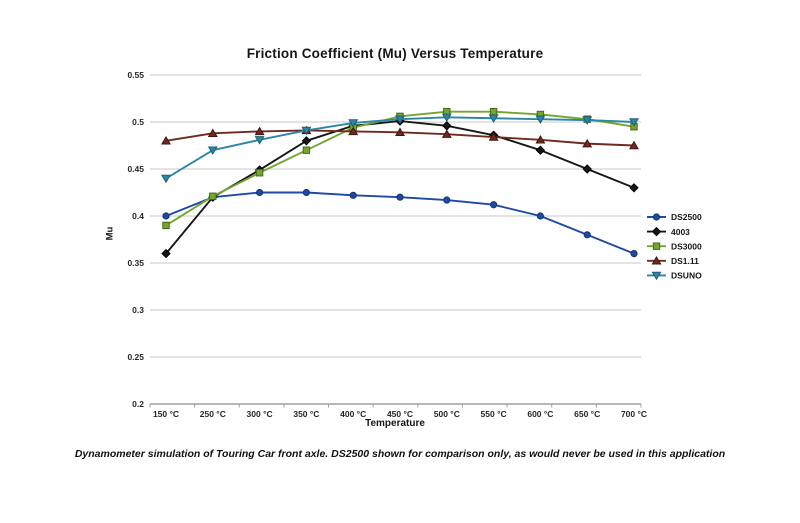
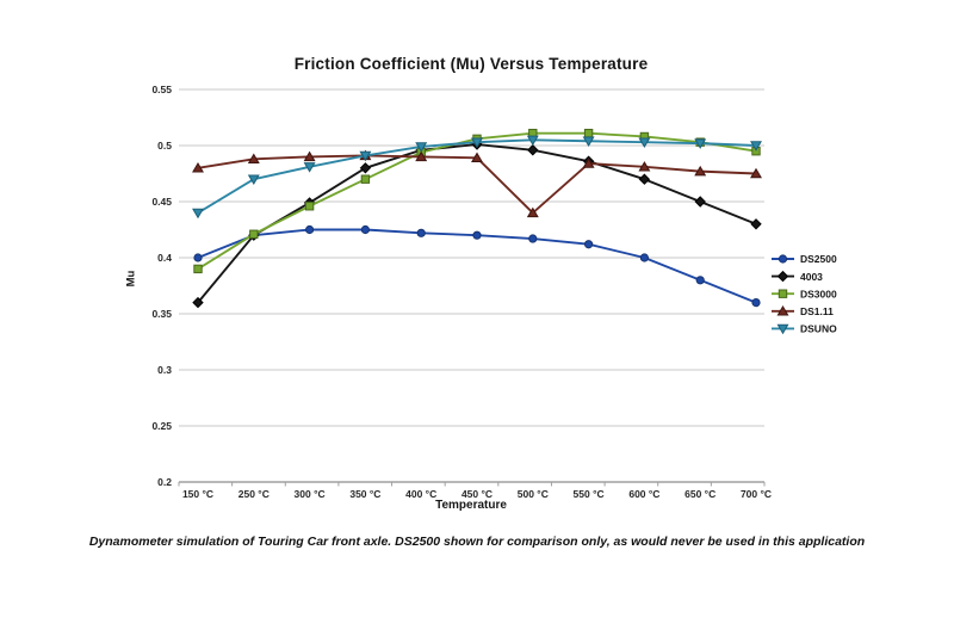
DS1.11/500 °C: 0.49 -> 0.44
